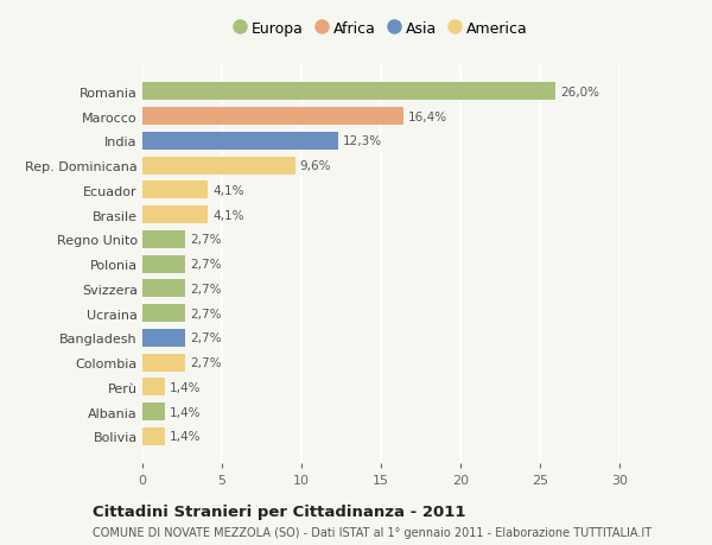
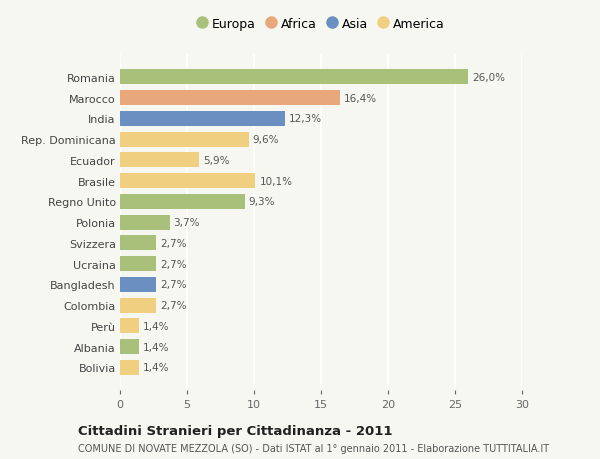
Ecuador: 4,1% -> 5,9%
Brasile: 4,1% -> 10,1%
Regno Unito: 2,7% -> 9,3%
Polonia: 2,7% -> 3,7%
